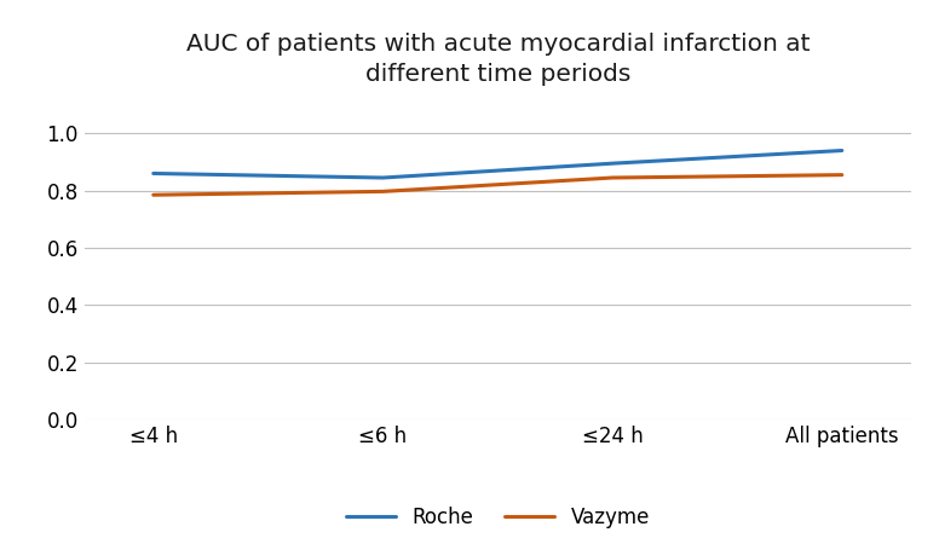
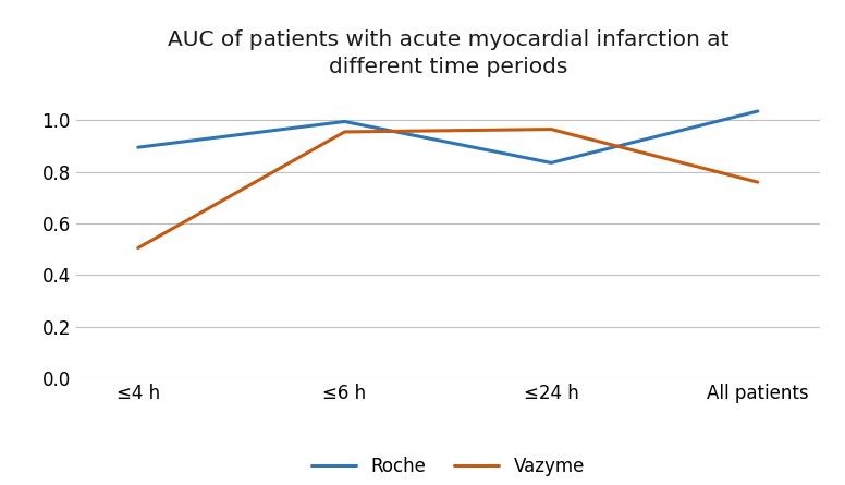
Roche/≤4 h: 0.860 -> 0.895
Vazyme/≤4 h: 0.785 -> 0.505
Roche/≤6 h: 0.845 -> 0.995
Vazyme/≤6 h: 0.797 -> 0.955
Roche/≤24 h: 0.895 -> 0.835
Vazyme/≤24 h: 0.845 -> 0.965
Roche/All patients: 0.940 -> 1.035
Vazyme/All patients: 0.855 -> 0.760
